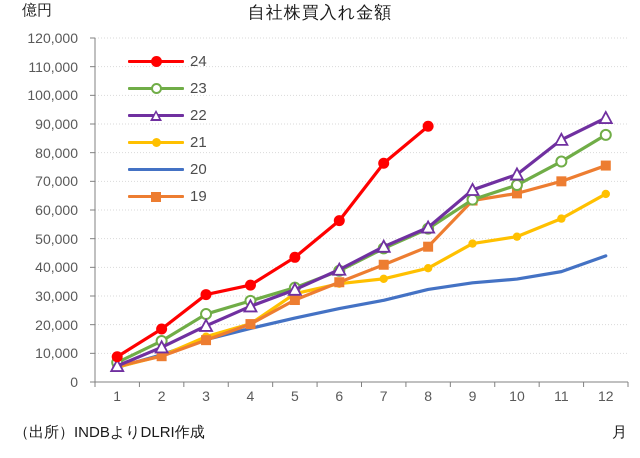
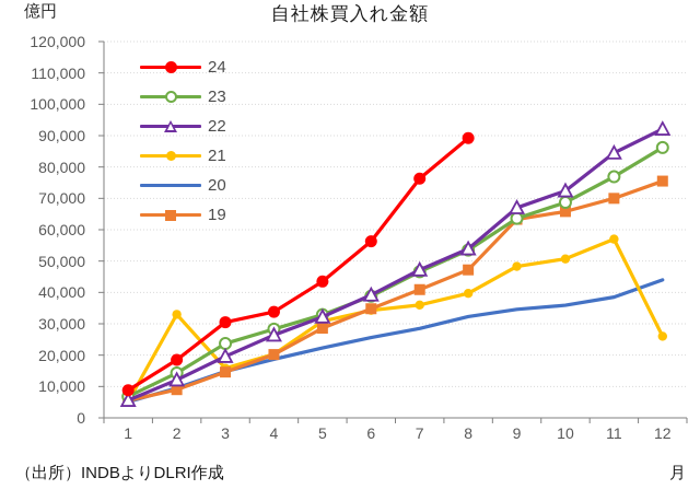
21/2: 9000 -> 33000
21/12: 66000 -> 26000
